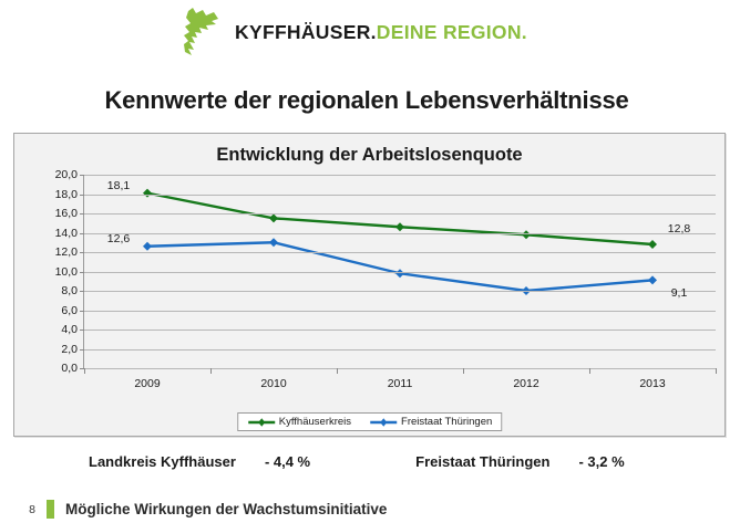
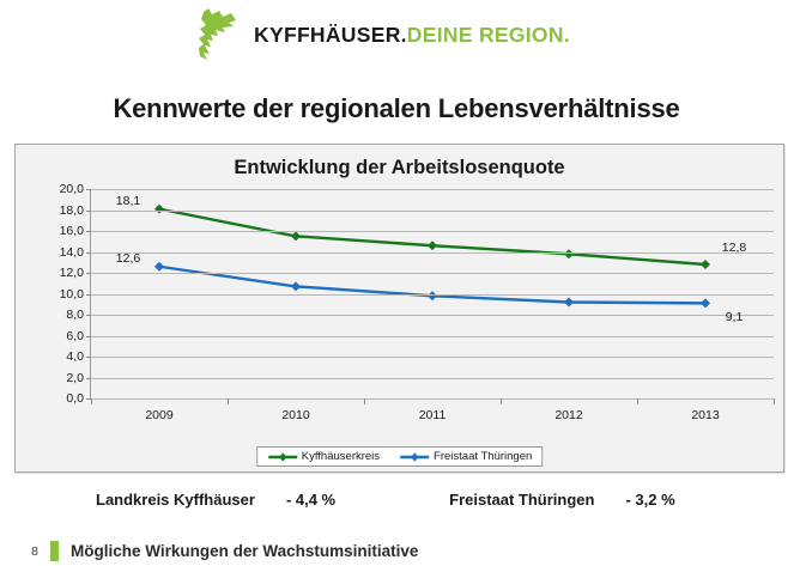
Freistaat Thüringen/2010: 13 -> 11
Freistaat Thüringen/2012: 8 -> 9
